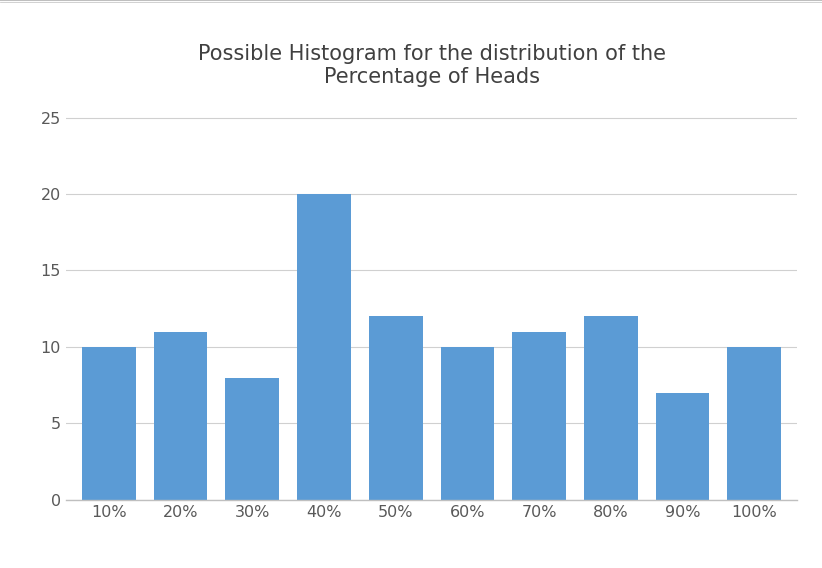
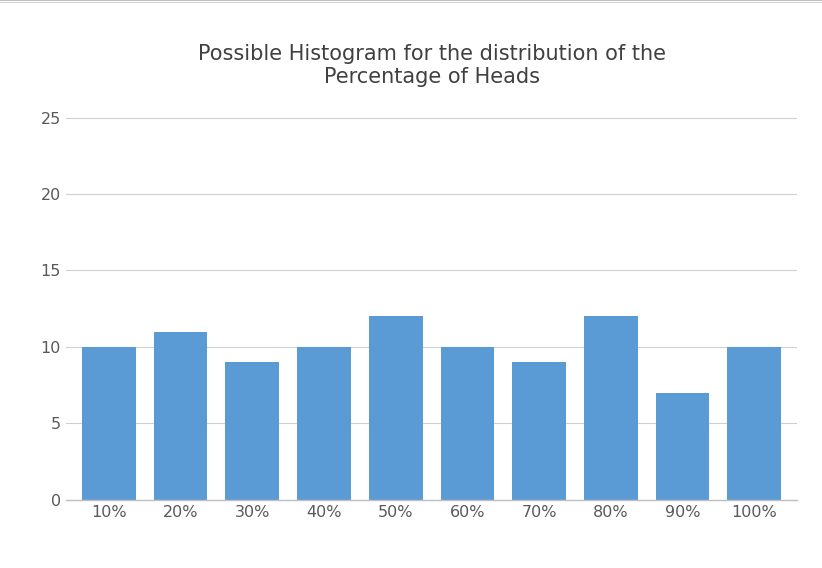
30%: 8 -> 9
40%: 20 -> 10
70%: 11 -> 9
